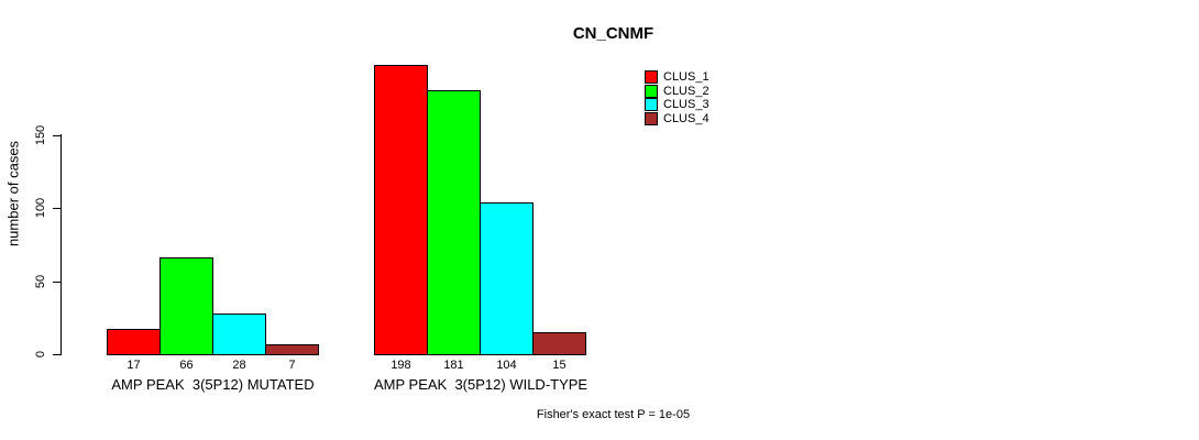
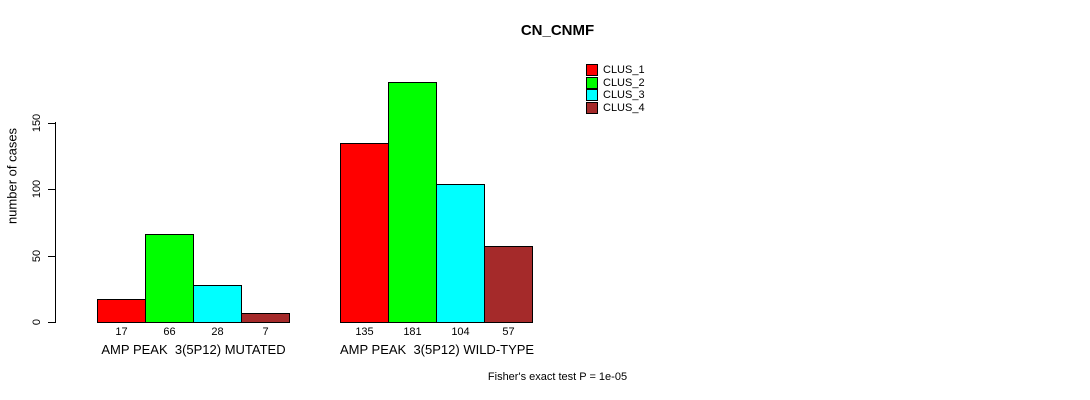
CLUS_1/AMP PEAK 3(5P12) WILD-TYPE: 198 -> 135
CLUS_4/AMP PEAK 3(5P12) WILD-TYPE: 15 -> 57
